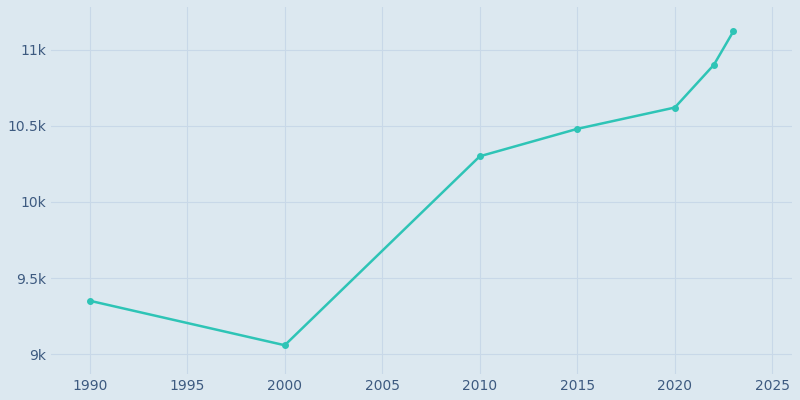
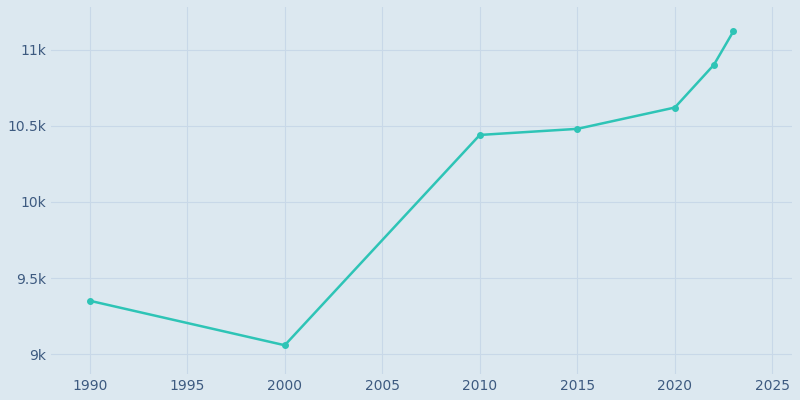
2010: 10.30k -> 10.44k
